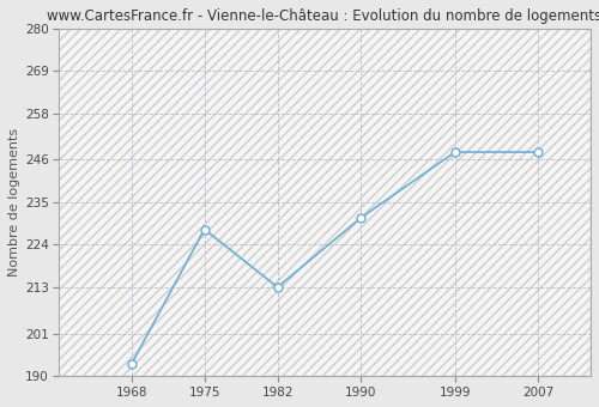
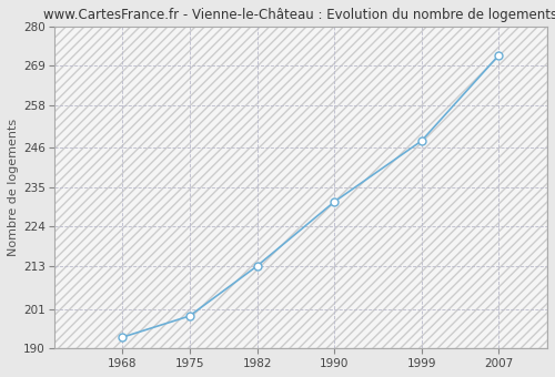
1975: 228 -> 199
2007: 248 -> 272
